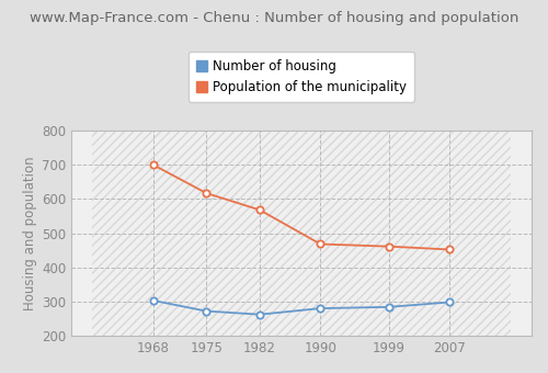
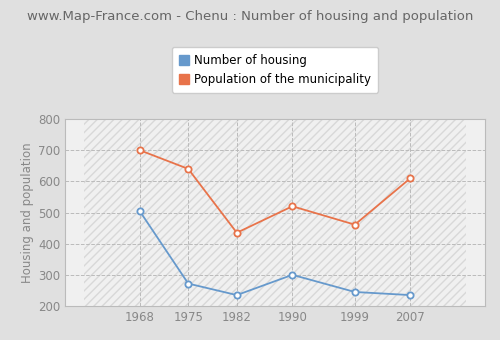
Number of housing/1968: 303 -> 505
Population of the municipality/1975: 617 -> 640
Number of housing/1982: 262 -> 235
Population of the municipality/1982: 568 -> 435
Number of housing/1990: 280 -> 300
Population of the municipality/1990: 468 -> 520
Number of housing/1999: 284 -> 245
Number of housing/2007: 298 -> 235
Population of the municipality/2007: 452 -> 610
